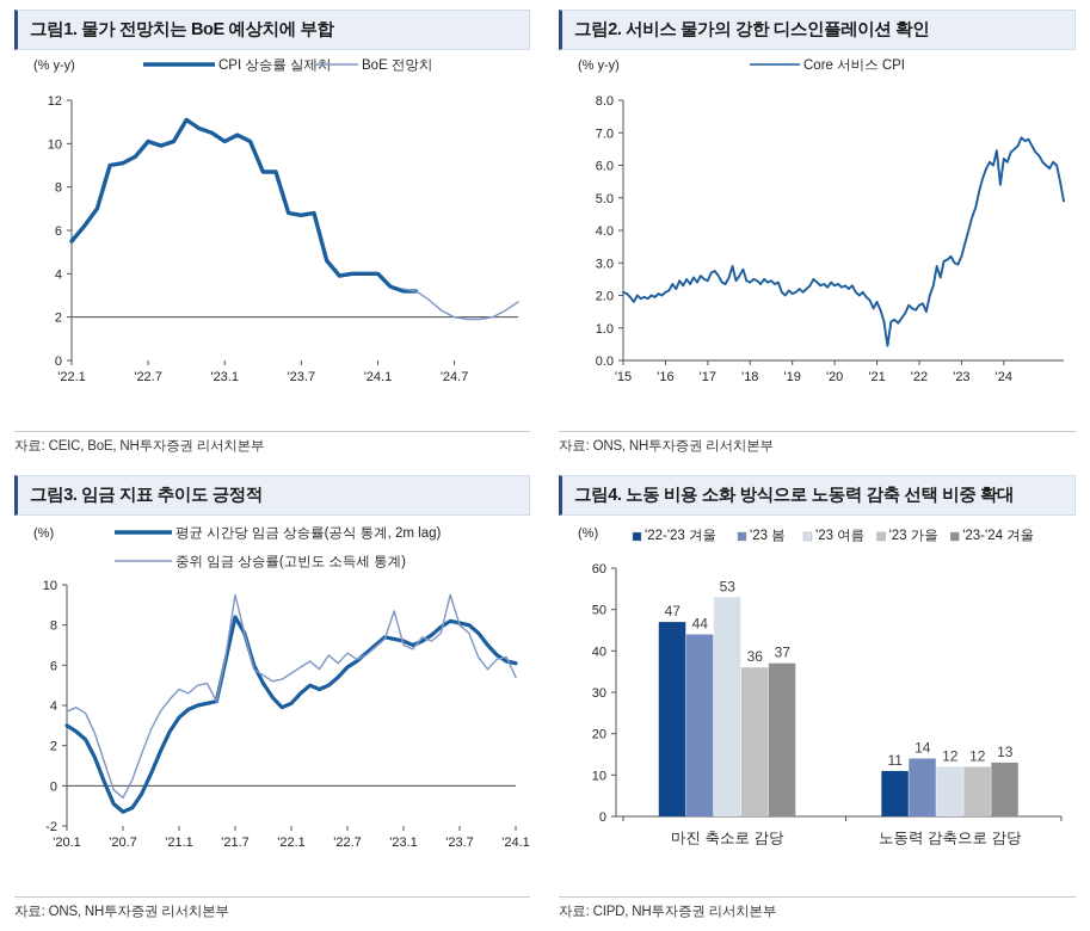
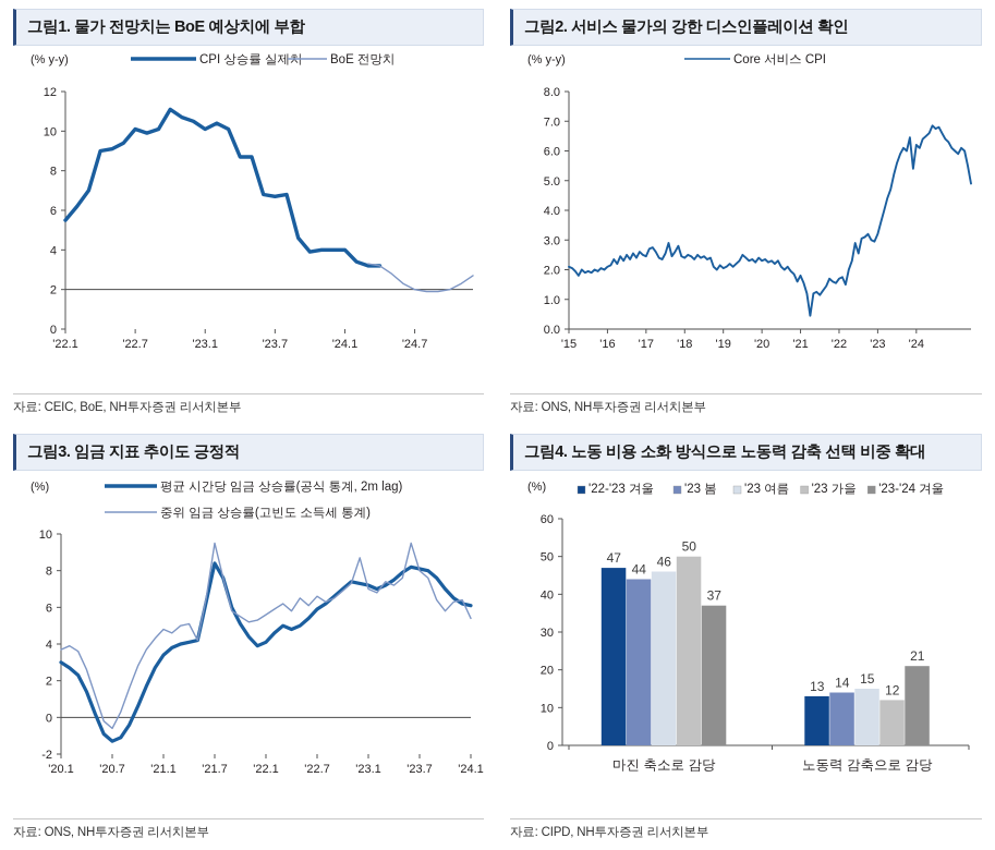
그림4. 노동 비용 소화 방식으로 노동력 감축 선택 비중 확대/'23 여름/마진 축소로 감당: 53 -> 46
그림4. 노동 비용 소화 방식으로 노동력 감축 선택 비중 확대/'23 가을/마진 축소로 감당: 36 -> 50
그림4. 노동 비용 소화 방식으로 노동력 감축 선택 비중 확대/'22-'23 겨울/노동력 감축으로 감당: 11 -> 13
그림4. 노동 비용 소화 방식으로 노동력 감축 선택 비중 확대/'23 여름/노동력 감축으로 감당: 12 -> 15
그림4. 노동 비용 소화 방식으로 노동력 감축 선택 비중 확대/'23-'24 겨울/노동력 감축으로 감당: 13 -> 21
